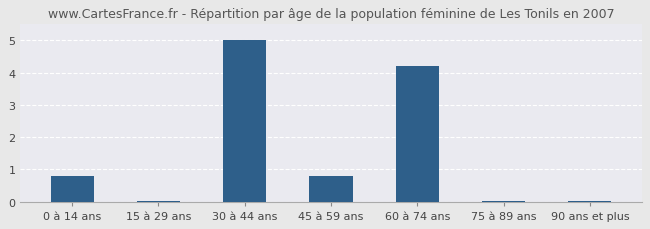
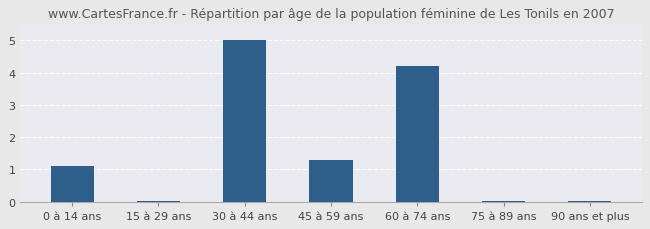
0 à 14 ans: 0.80 -> 1.10
45 à 59 ans: 0.80 -> 1.30
